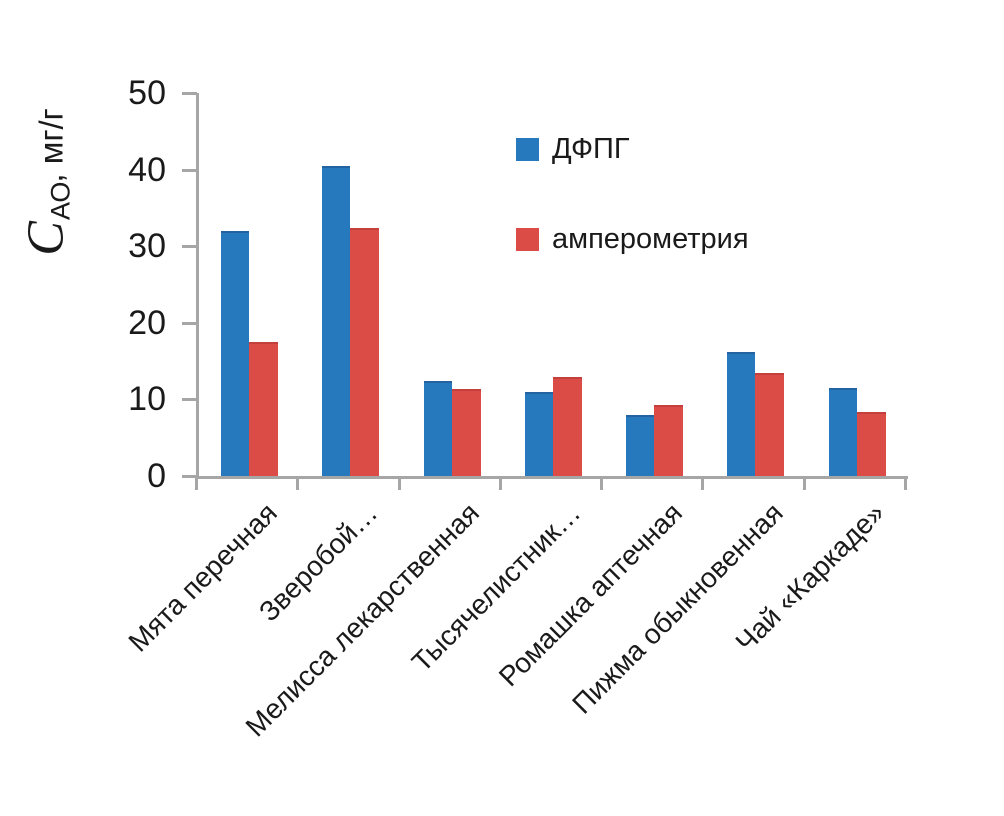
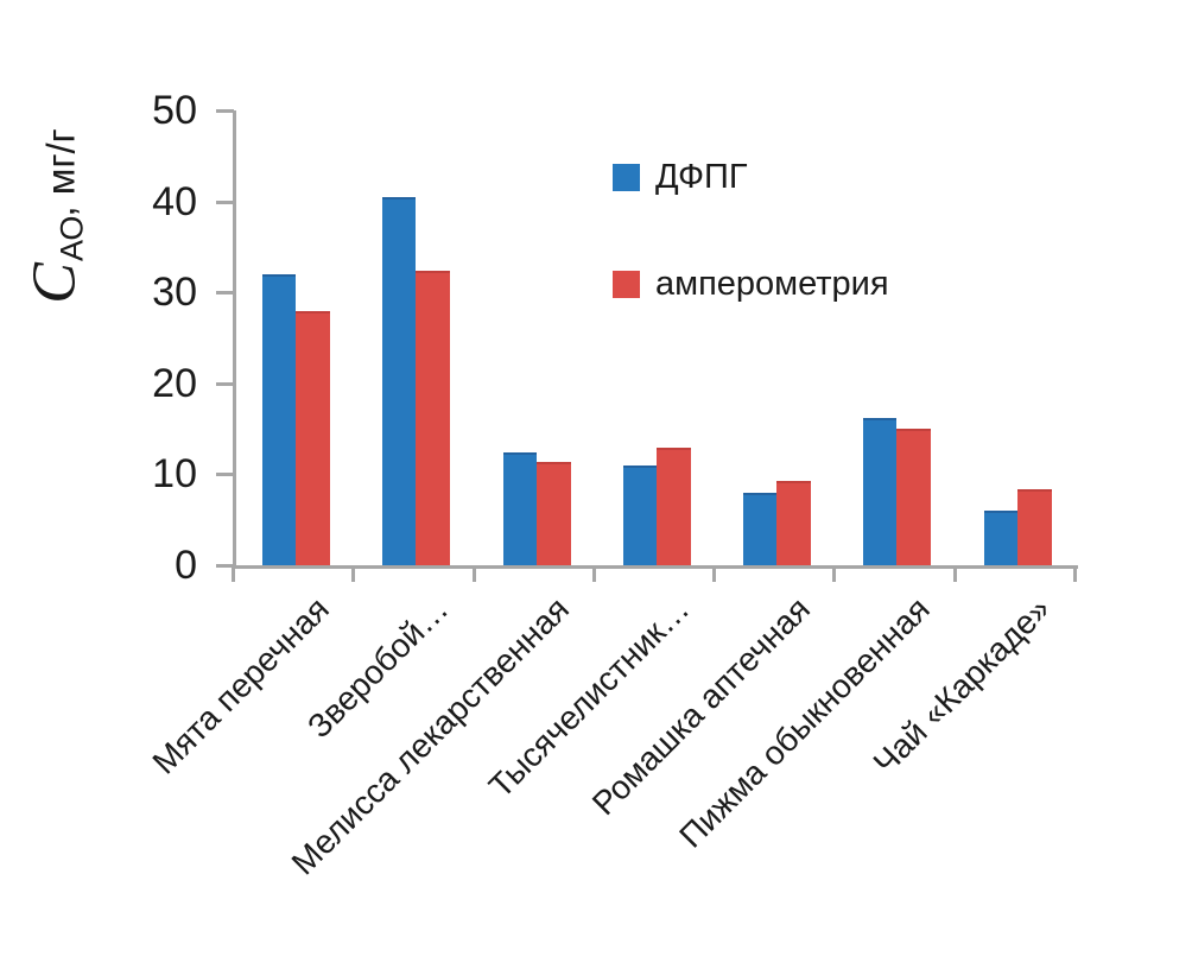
амперометрия/Мята перечная: 18 -> 28
амперометрия/Пижма обыкновенная: 14 -> 15
ДФПГ/Чай «Каркаде»: 12 -> 6
